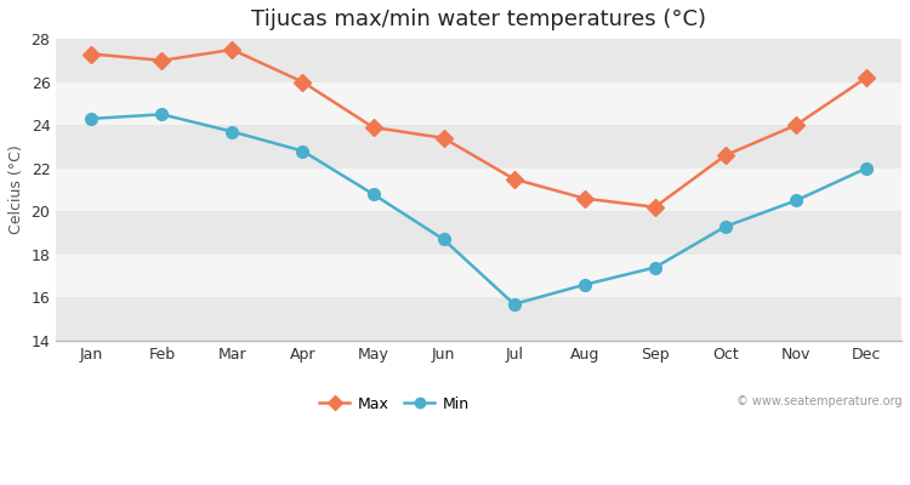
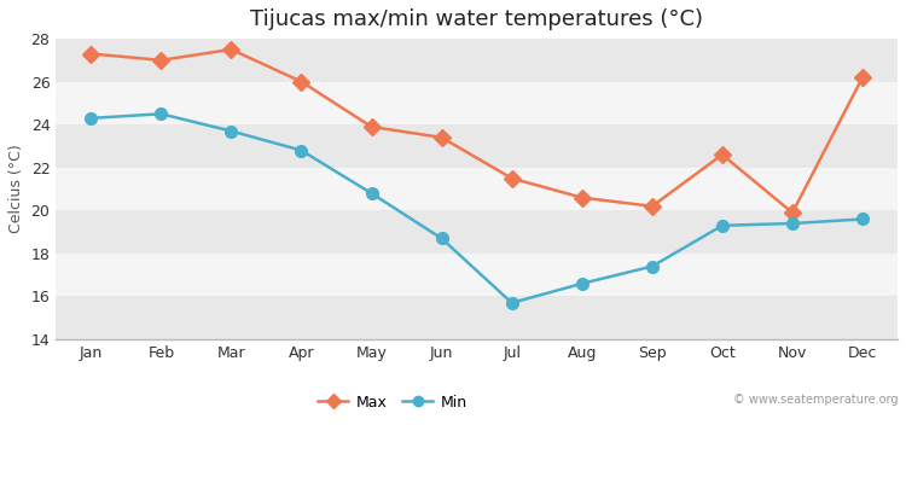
Max/Nov: 24.0 -> 19.9
Min/Nov: 20.5 -> 19.4
Min/Dec: 22.0 -> 19.6
